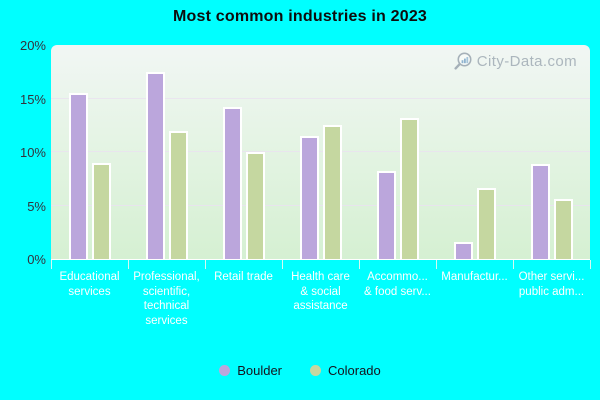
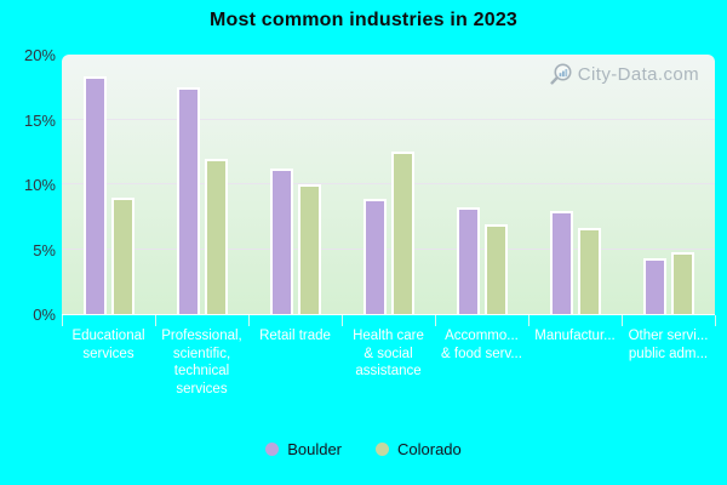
Boulder/Educational services: 15.5% -> 18.3%
Boulder/Retail trade: 14.2% -> 11.2%
Boulder/Health care & social assistance: 11.5% -> 8.9%
Colorado/Accommo... & food serv...: 13.2% -> 6.9%
Boulder/Manufactur...: 1.6% -> 7.9%
Boulder/Other servi... public adm...: 8.9% -> 4.3%
Colorado/Other servi... public adm...: 5.6% -> 4.8%
